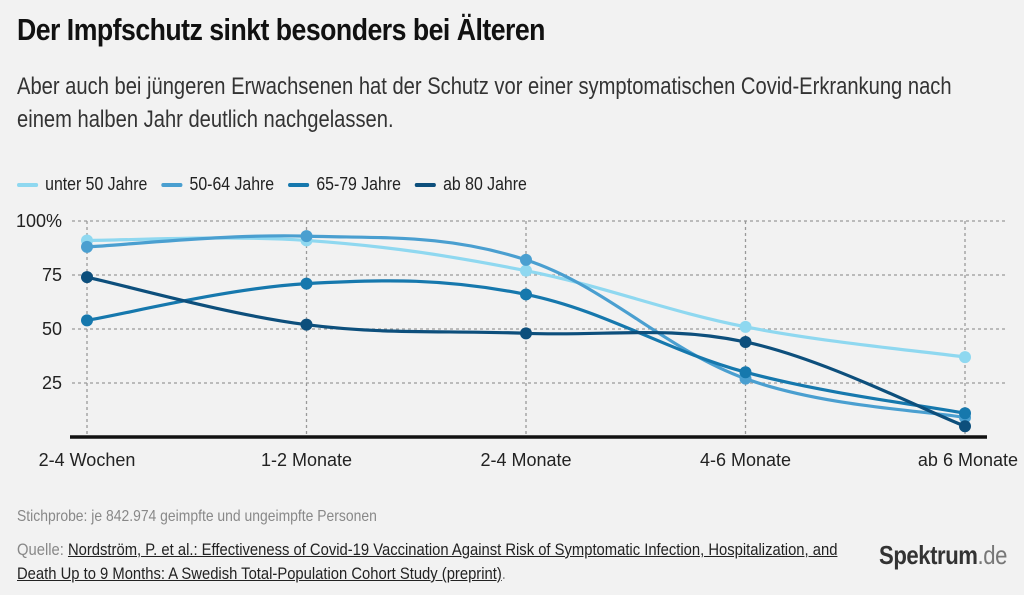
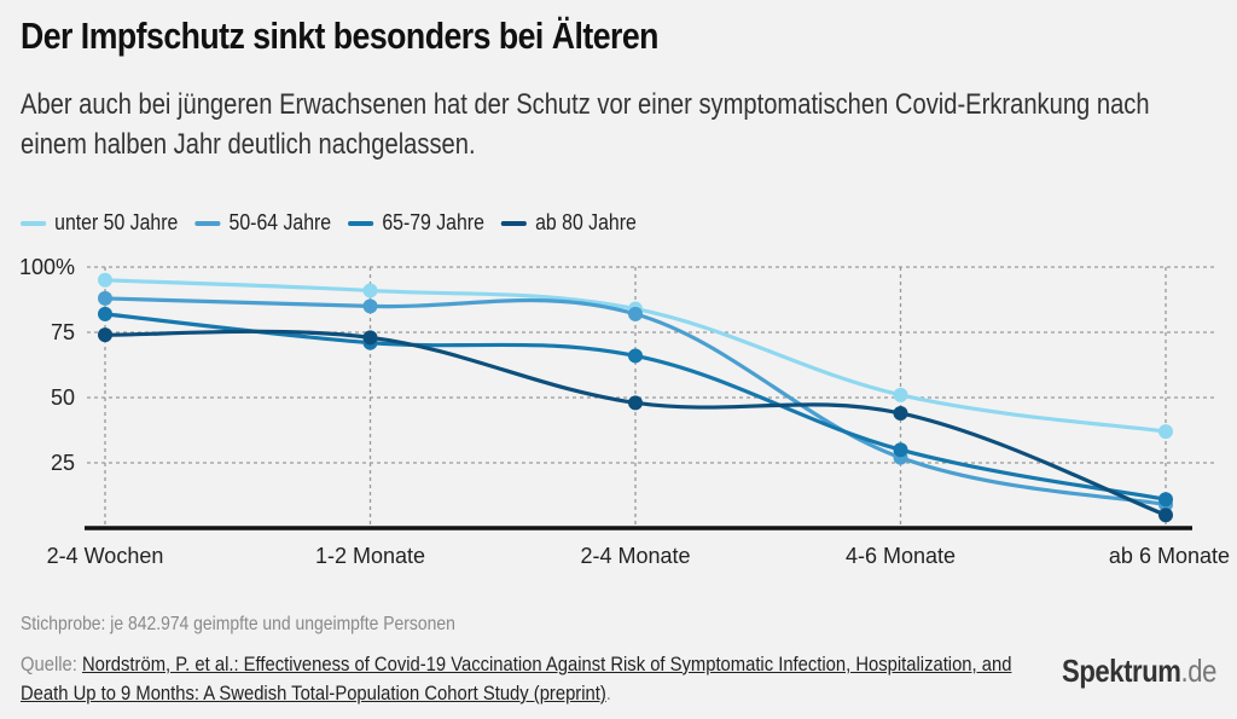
unter 50 Jahre/2-4 Wochen: 91% -> 95%
65-79 Jahre/2-4 Wochen: 54% -> 82%
50-64 Jahre/1-2 Monate: 93% -> 85%
ab 80 Jahre/1-2 Monate: 52% -> 73%
unter 50 Jahre/2-4 Monate: 77% -> 84%
